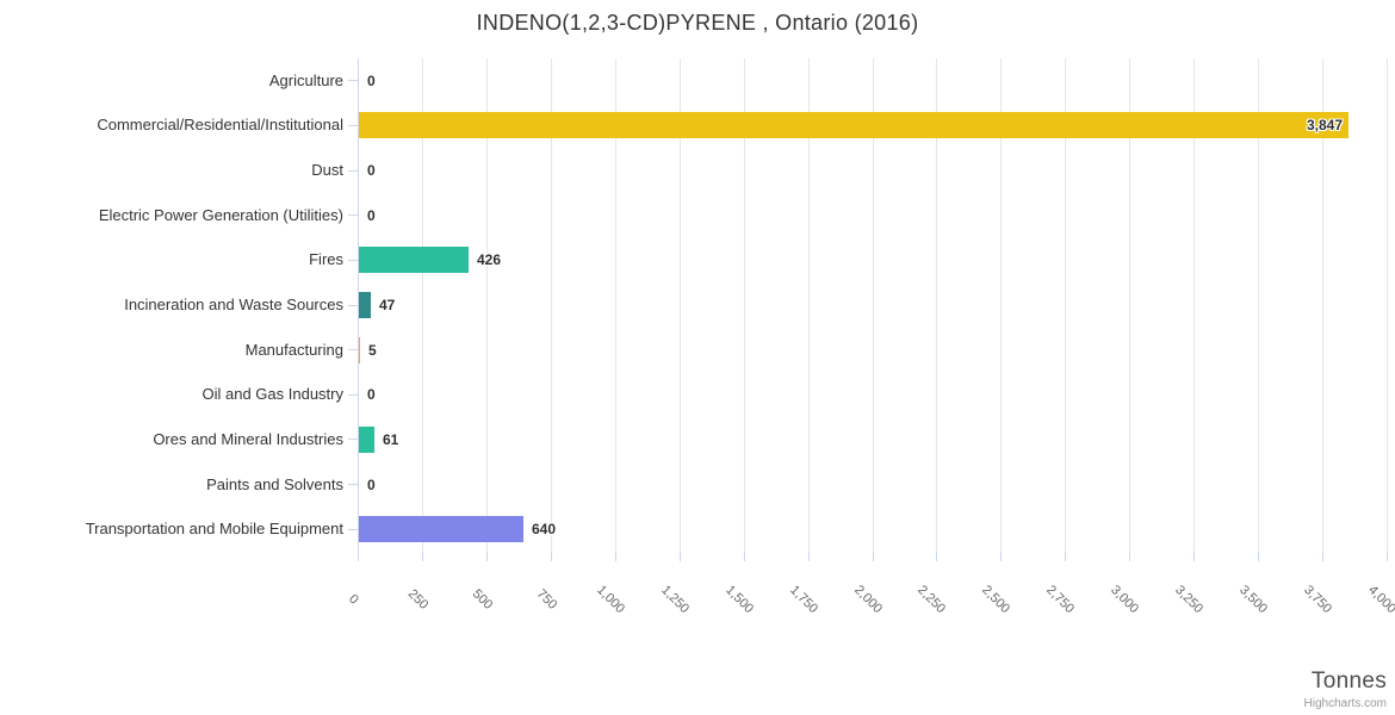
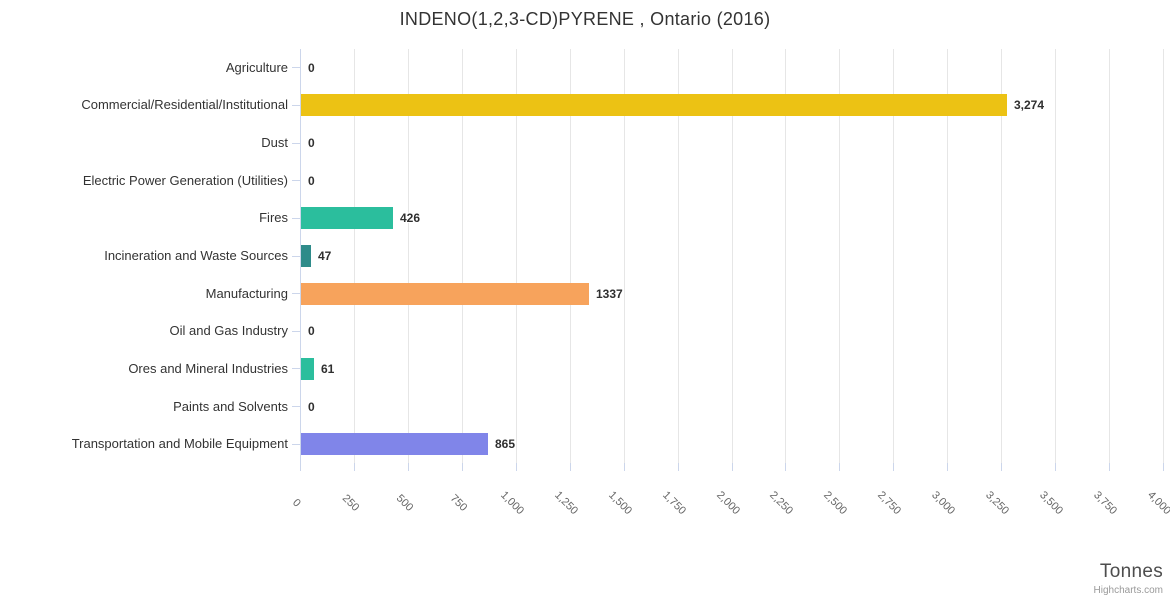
Commercial/Residential/Institutional: 3,847 -> 3,274
Manufacturing: 5 -> 1337
Transportation and Mobile Equipment: 640 -> 865
